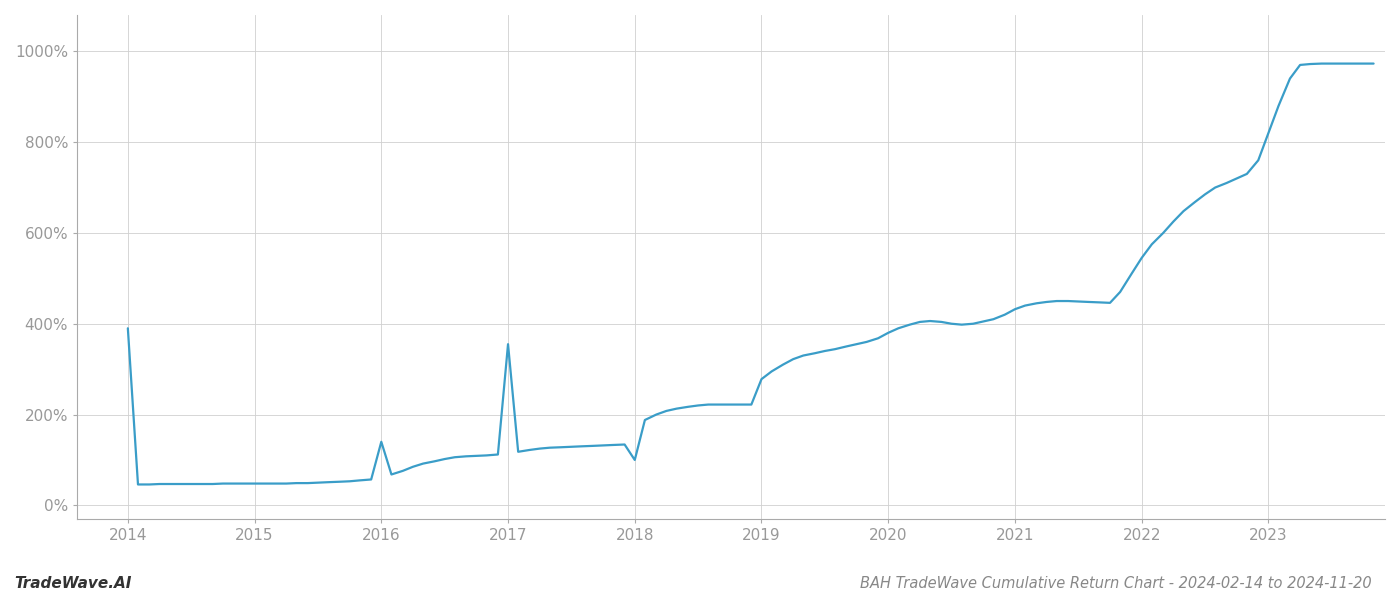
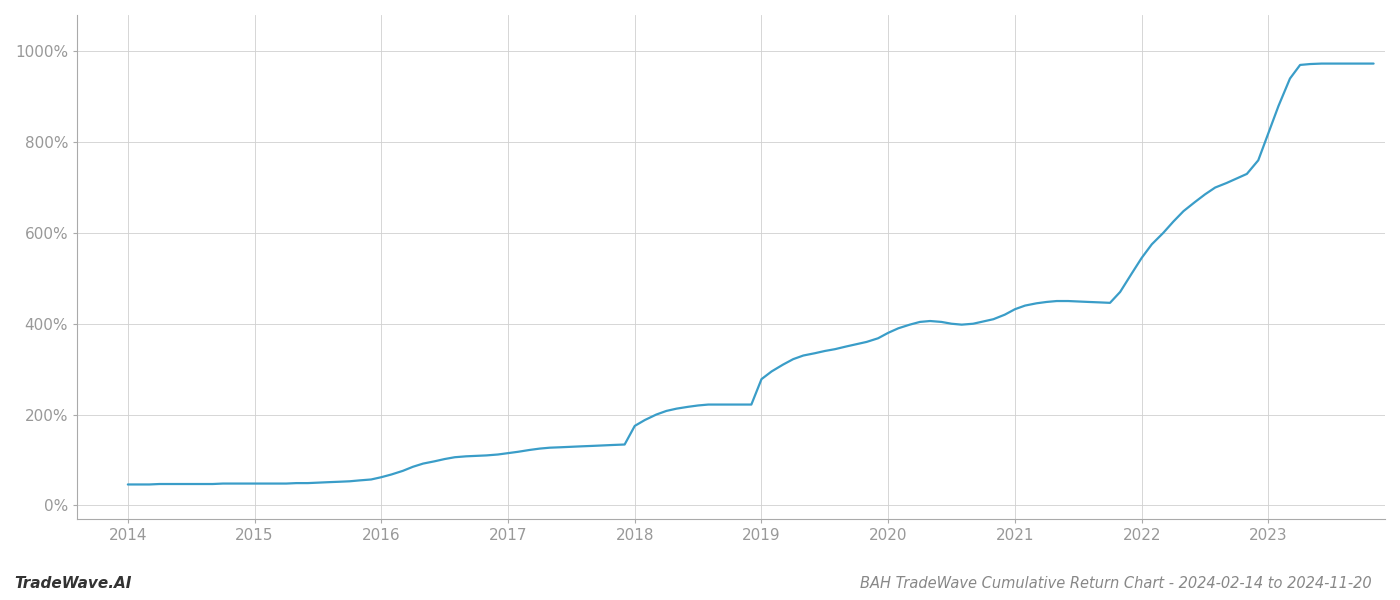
2014: 390% -> 46%
2016: 140% -> 62%
2017: 355% -> 115%
2018: 100% -> 175%
